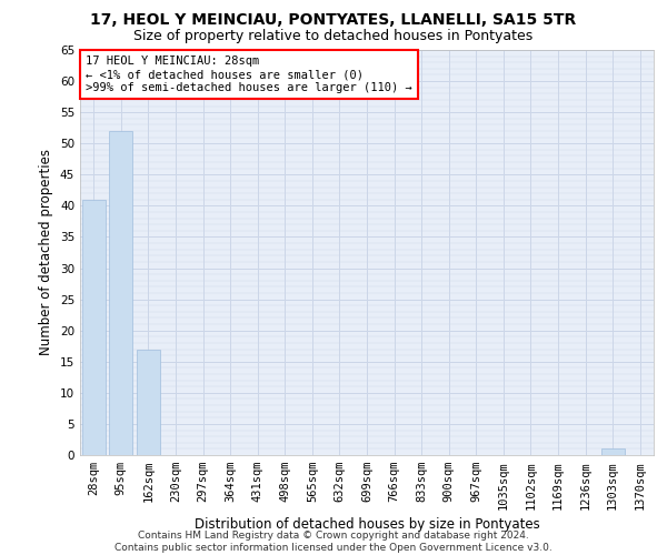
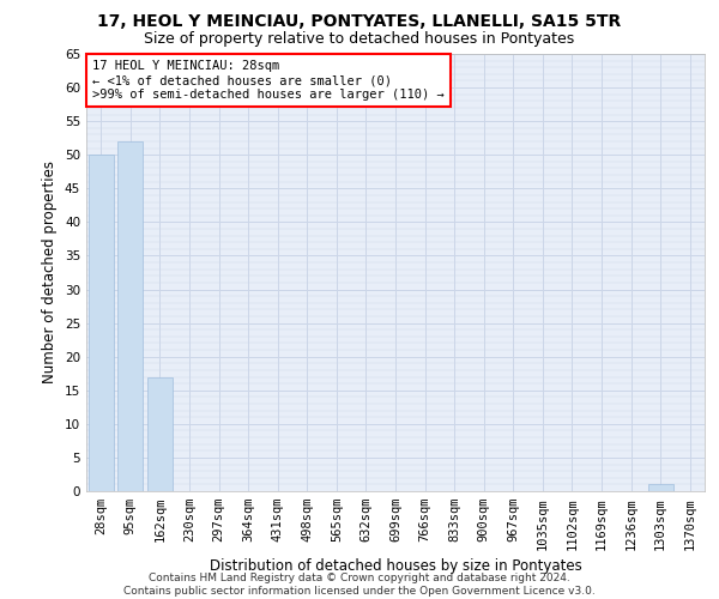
28sqm: 41 -> 50
